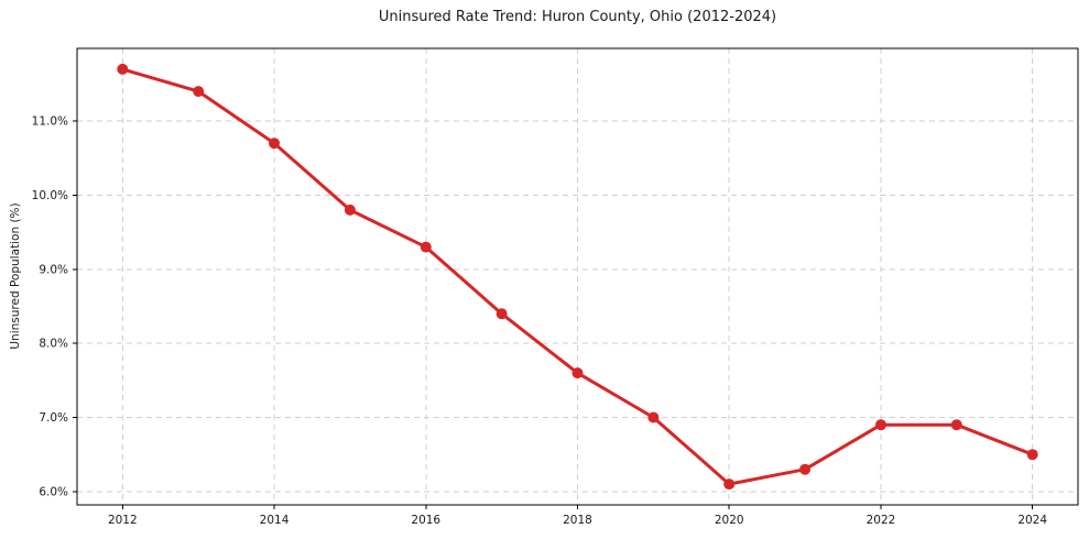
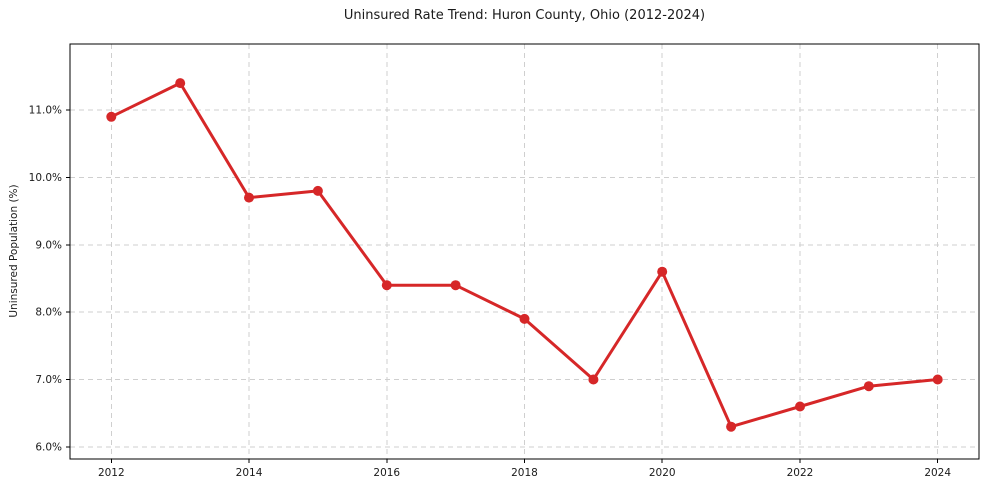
2012: 11.7% -> 10.9%
2014: 10.7% -> 9.7%
2016: 9.3% -> 8.4%
2018: 7.6% -> 7.9%
2020: 6.1% -> 8.6%
2022: 6.9% -> 6.6%
2024: 6.5% -> 7.0%
